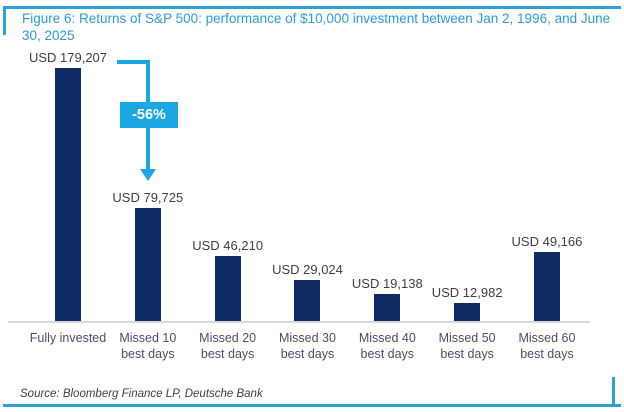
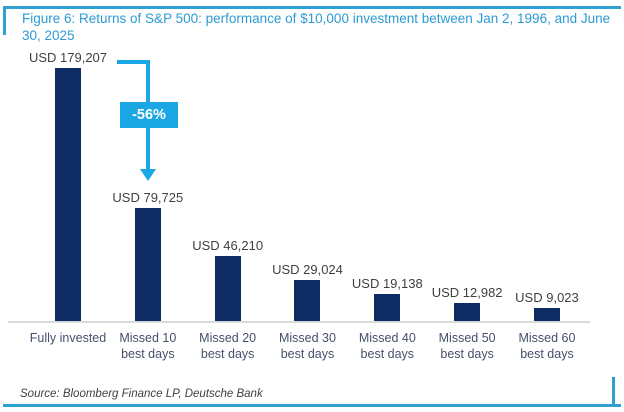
Missed 60 best days: 49,166 -> 9,023
